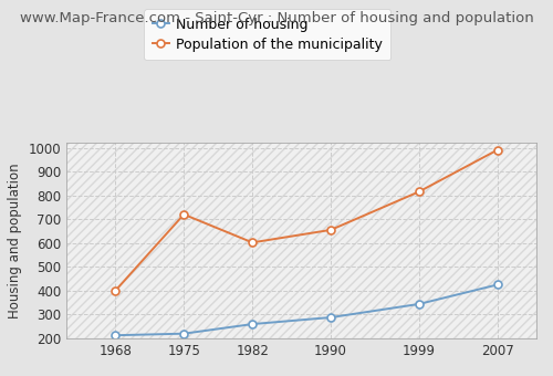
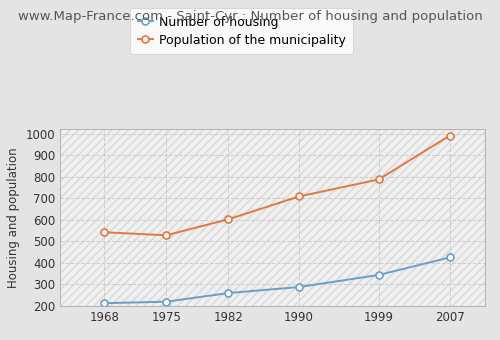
Population of the municipality/1968: 400 -> 542
Population of the municipality/1975: 720 -> 528
Population of the municipality/1990: 655 -> 708
Population of the municipality/1999: 815 -> 787
